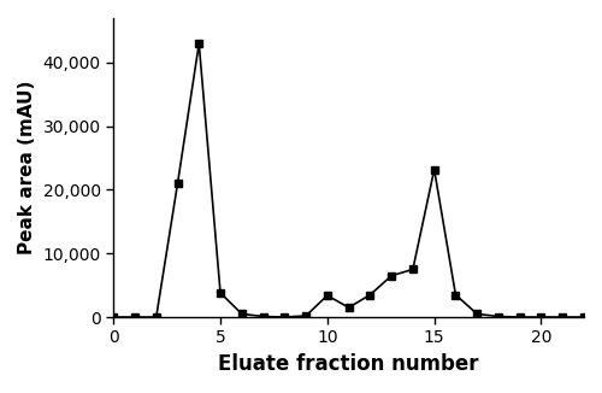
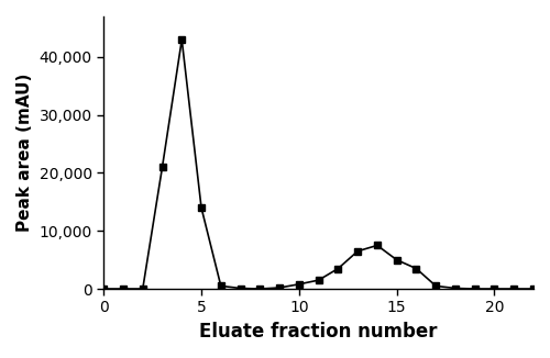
5: 3,800 -> 14,000
10: 3,400 -> 800
15: 23,200 -> 5,000
